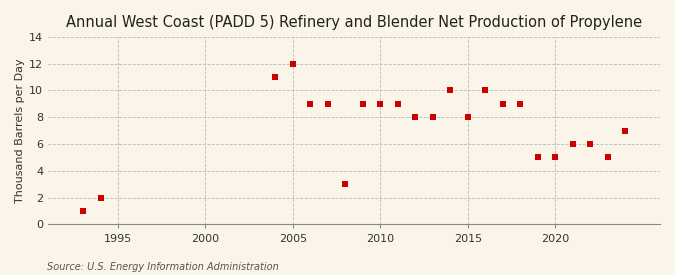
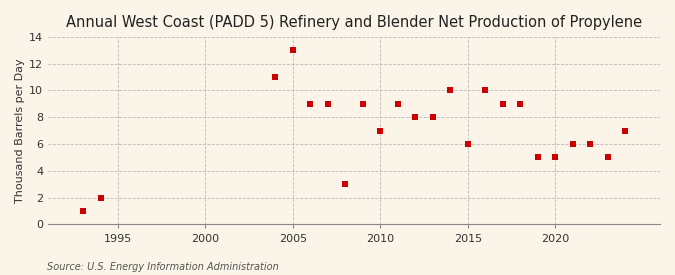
2005: 12 -> 13
2010: 9 -> 7
2015: 8 -> 6
